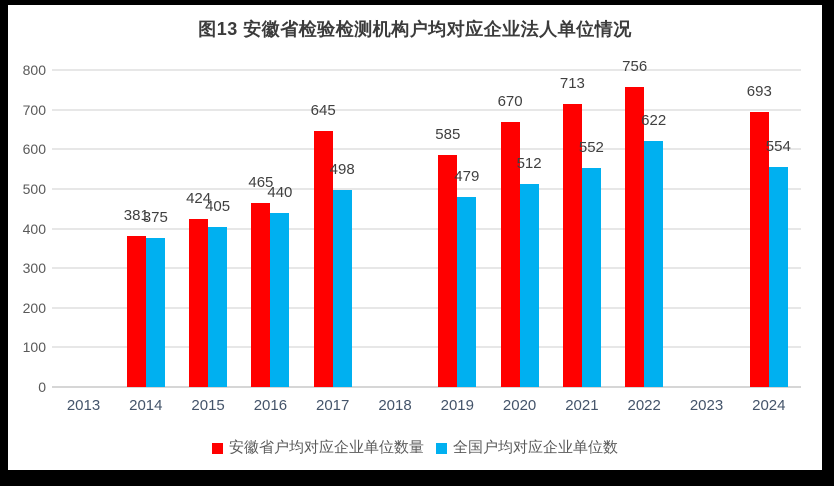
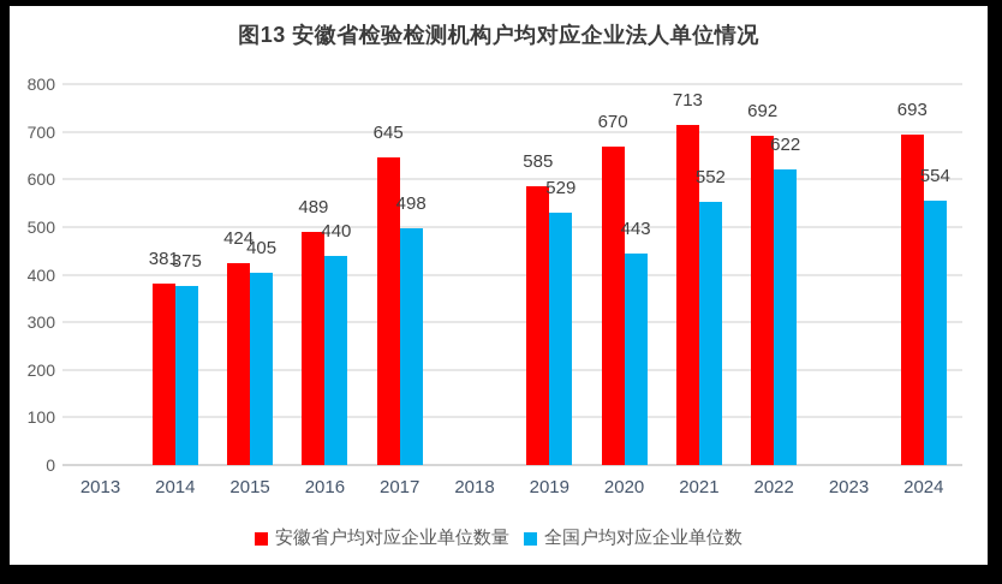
安徽省户均对应企业单位数量/2016: 465 -> 489
全国户均对应企业单位数/2019: 479 -> 529
全国户均对应企业单位数/2020: 512 -> 443
安徽省户均对应企业单位数量/2022: 756 -> 692
